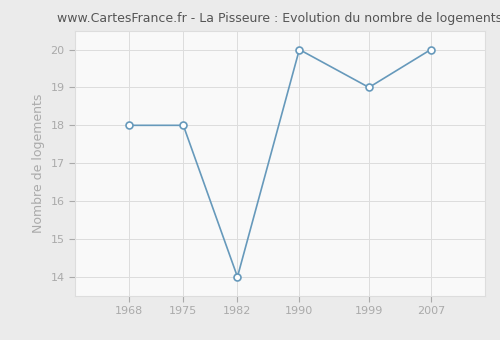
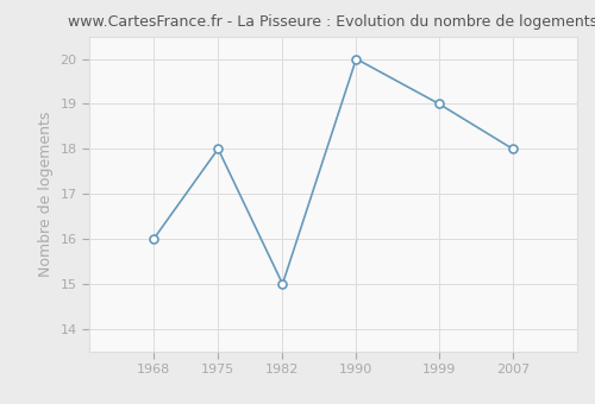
1968: 18 -> 16
1982: 14 -> 15
2007: 20 -> 18
